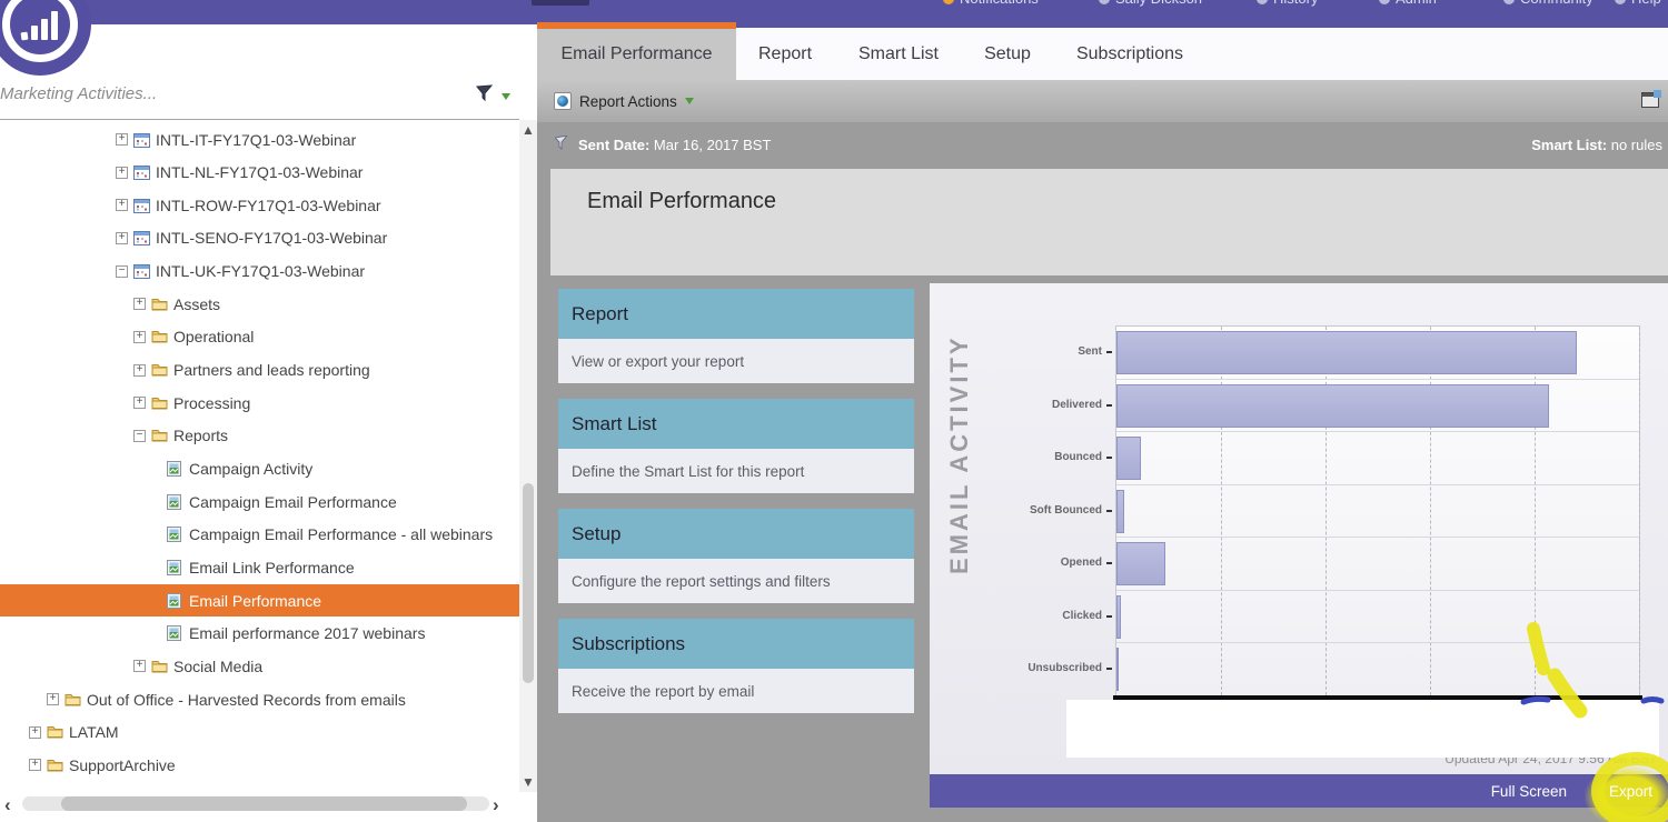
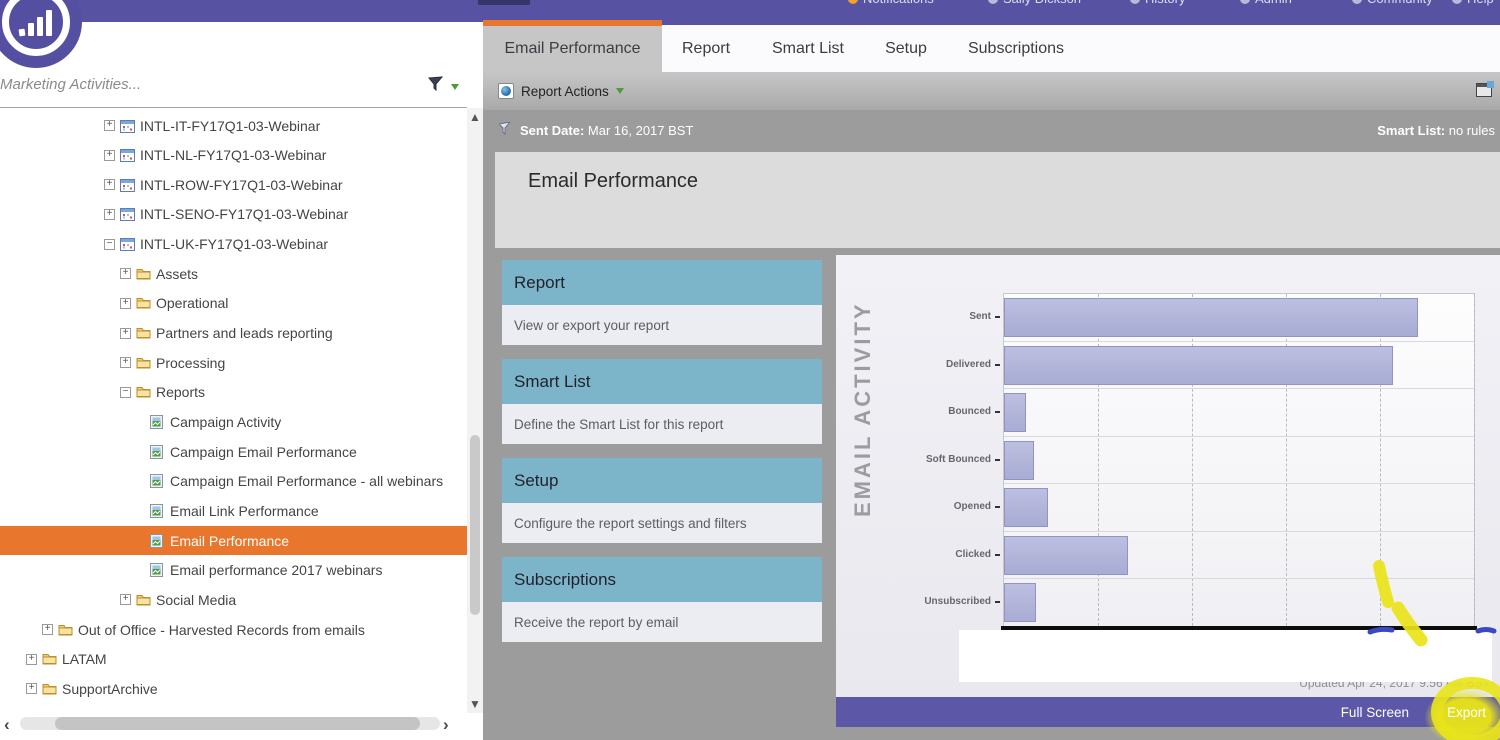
Soft Bounced: 400 -> 1600
Clicked: 200 -> 6600
Unsubscribed: 100 -> 1700
